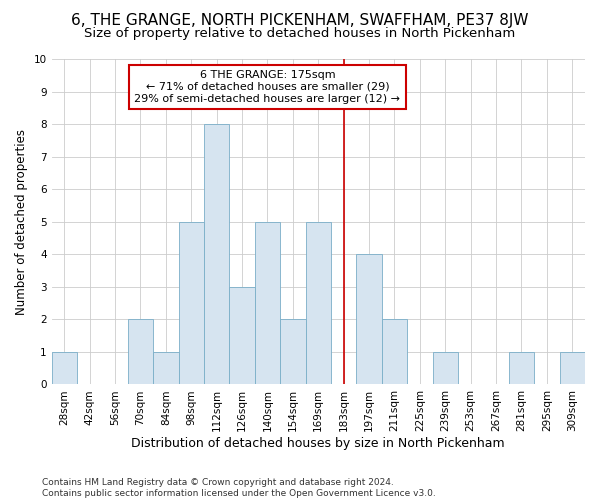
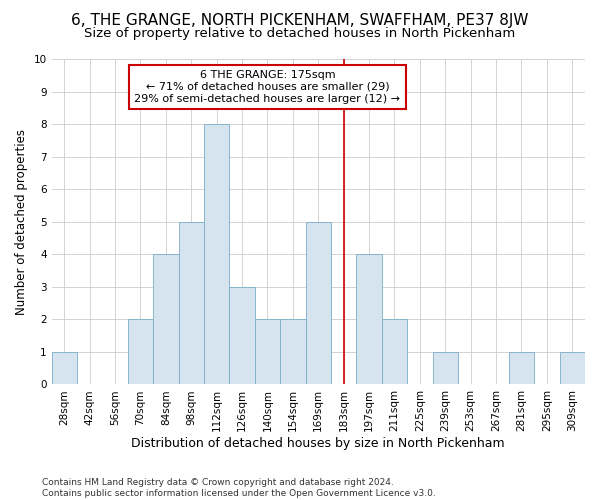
84sqm: 1 -> 4
140sqm: 5 -> 2
